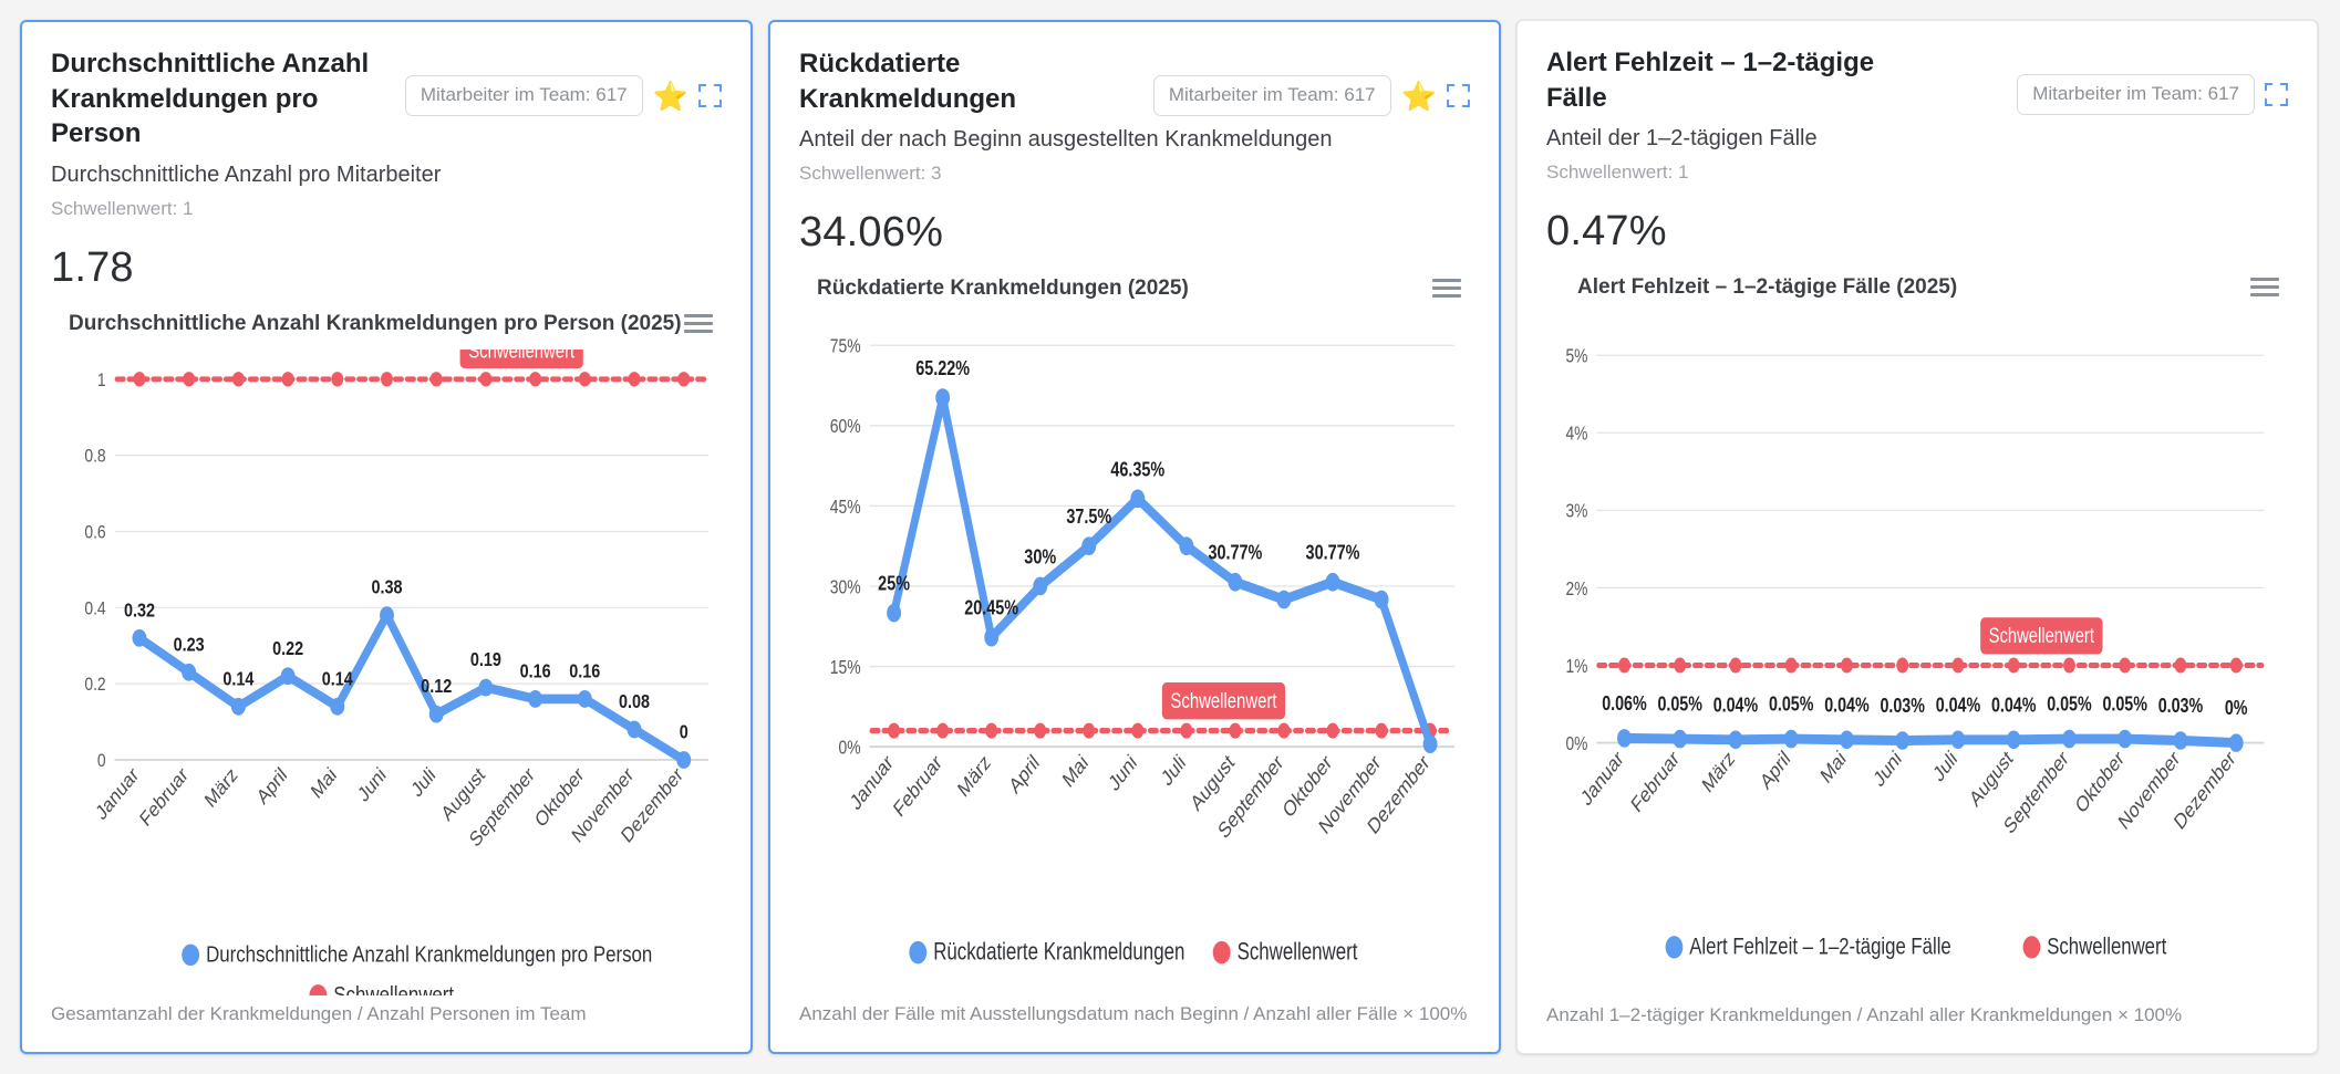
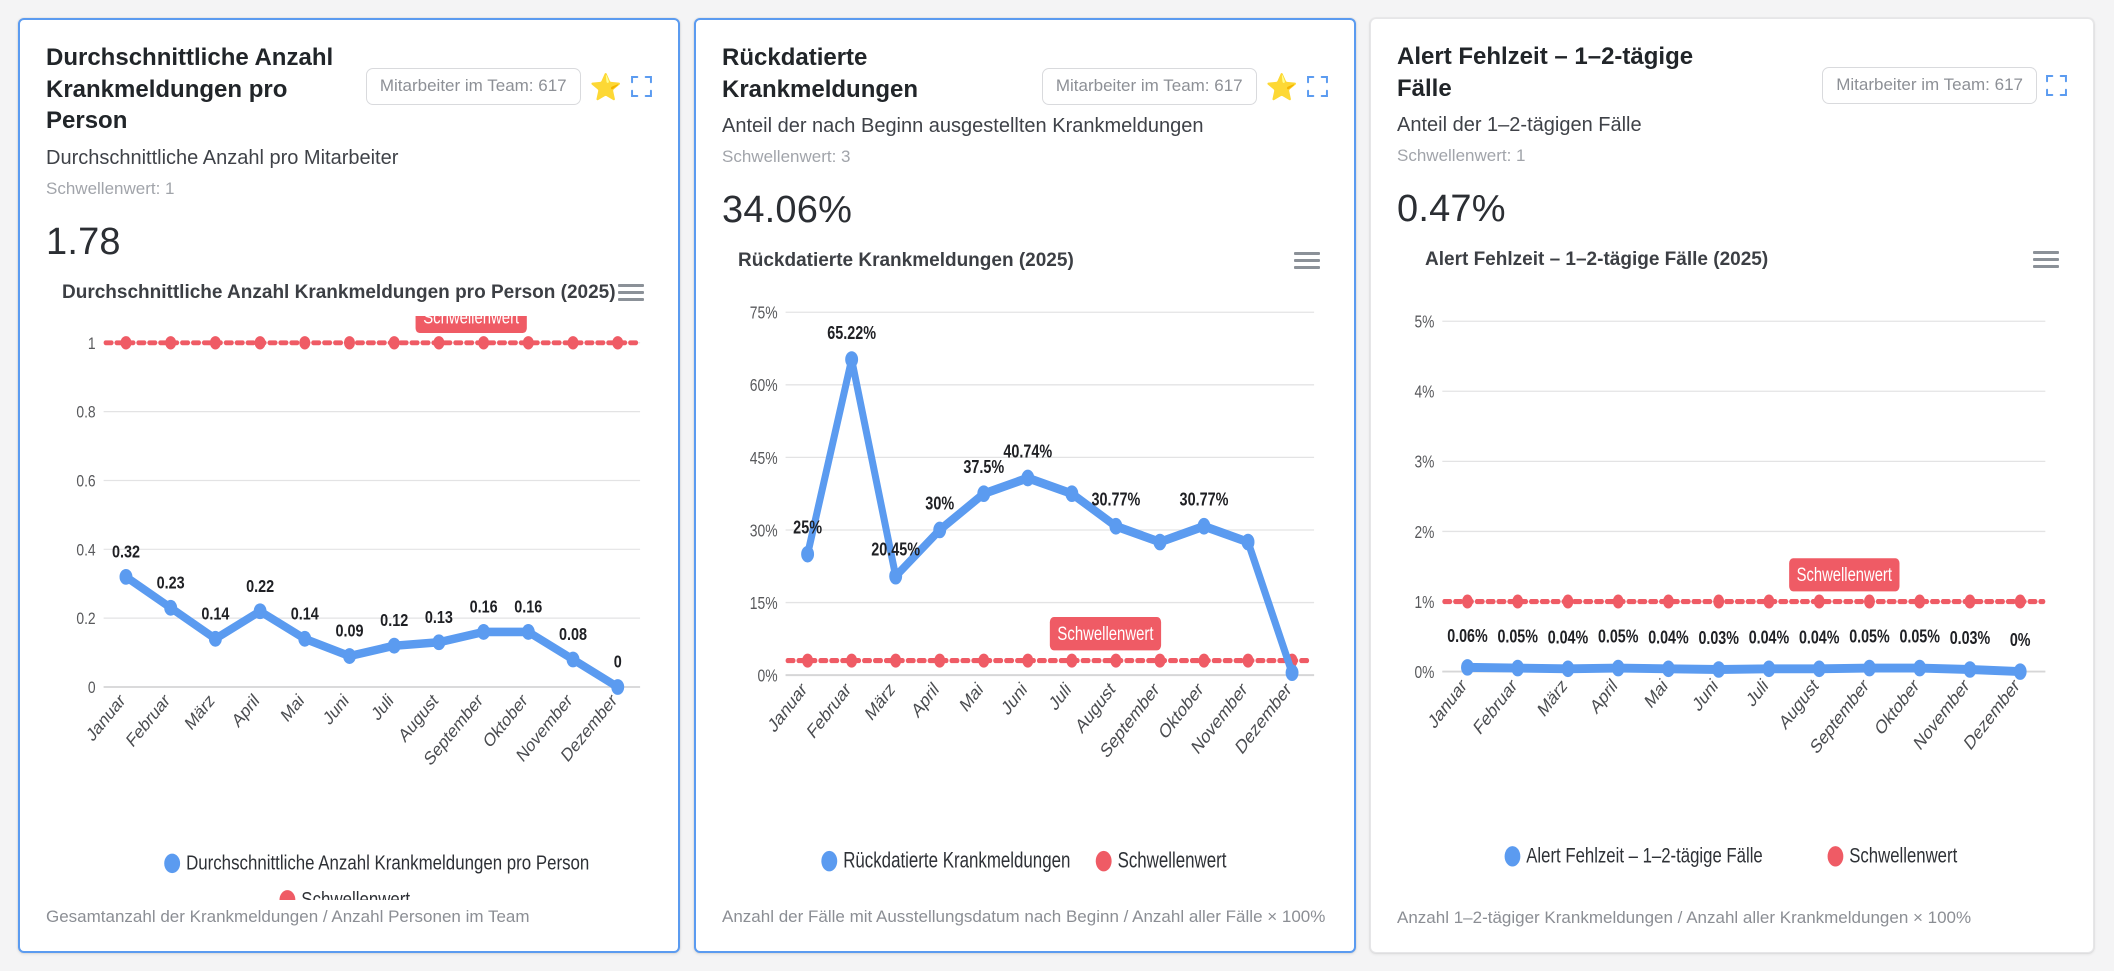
Durchschnittliche Anzahl Krankmeldungen pro Person (2025)/Durchschnittliche Anzahl Krankmeldungen pro Person/Juni: 0.38 -> 0.09
Durchschnittliche Anzahl Krankmeldungen pro Person (2025)/Durchschnittliche Anzahl Krankmeldungen pro Person/August: 0.19 -> 0.13
Rückdatierte Krankmeldungen (2025)/Rückdatierte Krankmeldungen/Juni: 46.35% -> 40.74%
